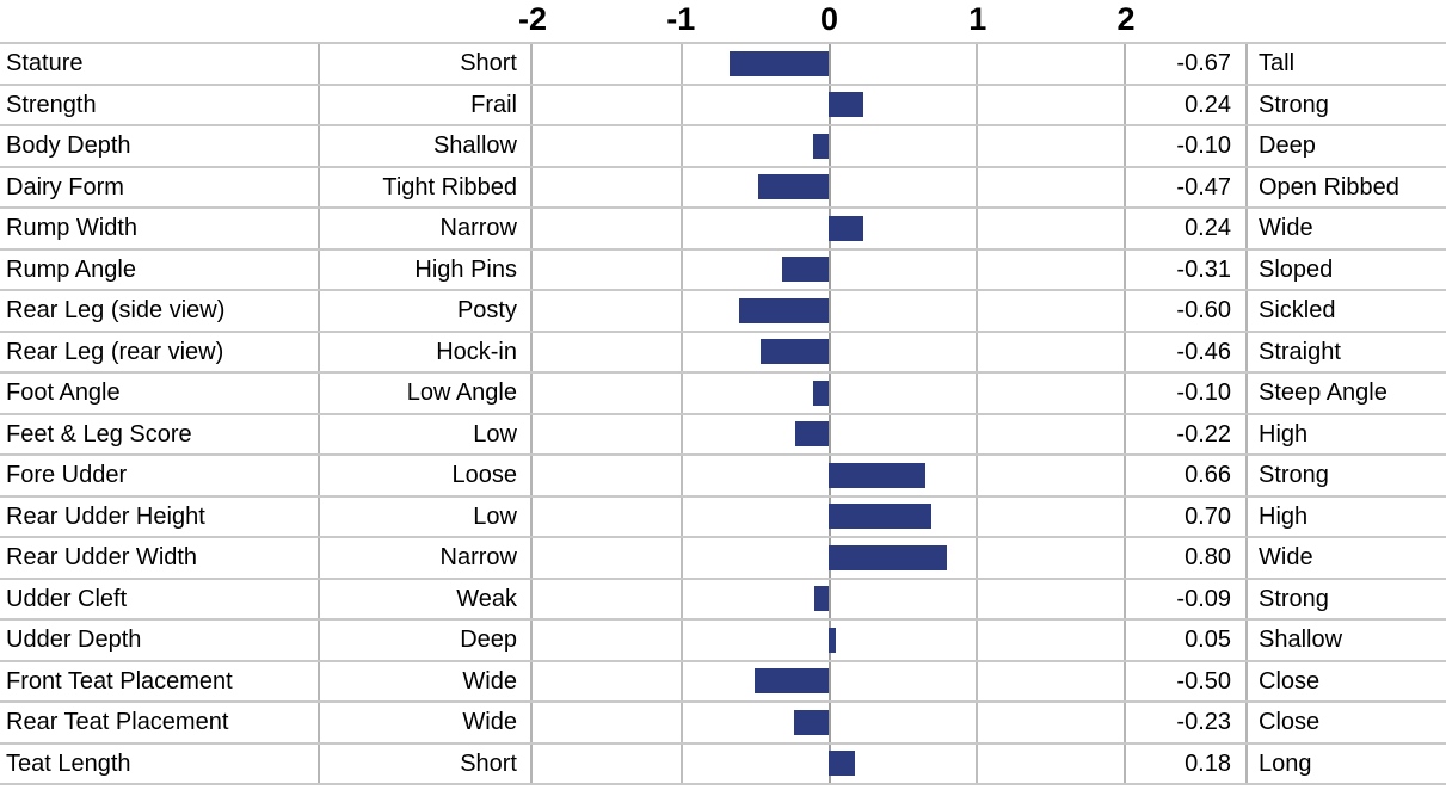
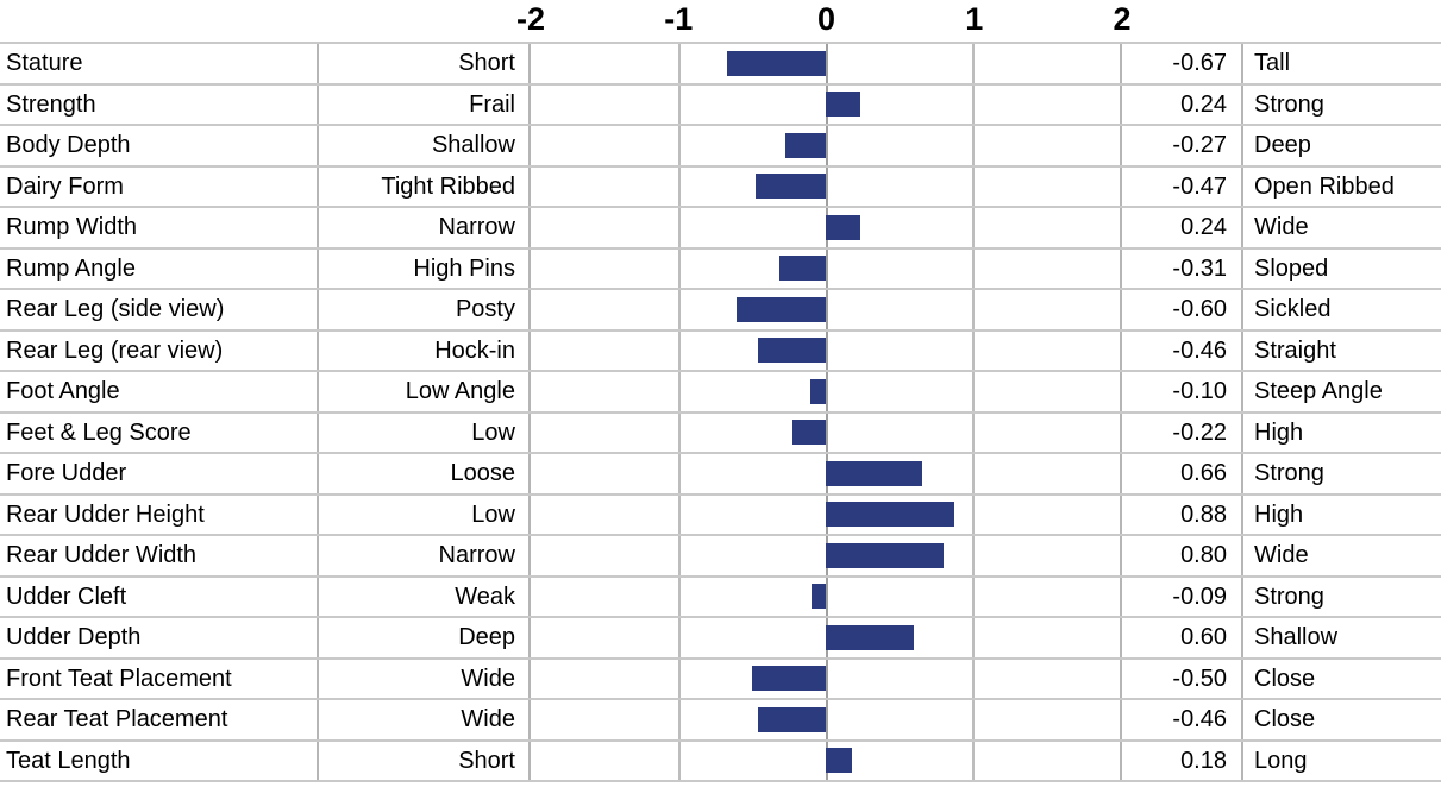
Body Depth: -0.10 -> -0.27
Rear Udder Height: 0.70 -> 0.88
Udder Depth: 0.05 -> 0.60
Rear Teat Placement: -0.23 -> -0.46
